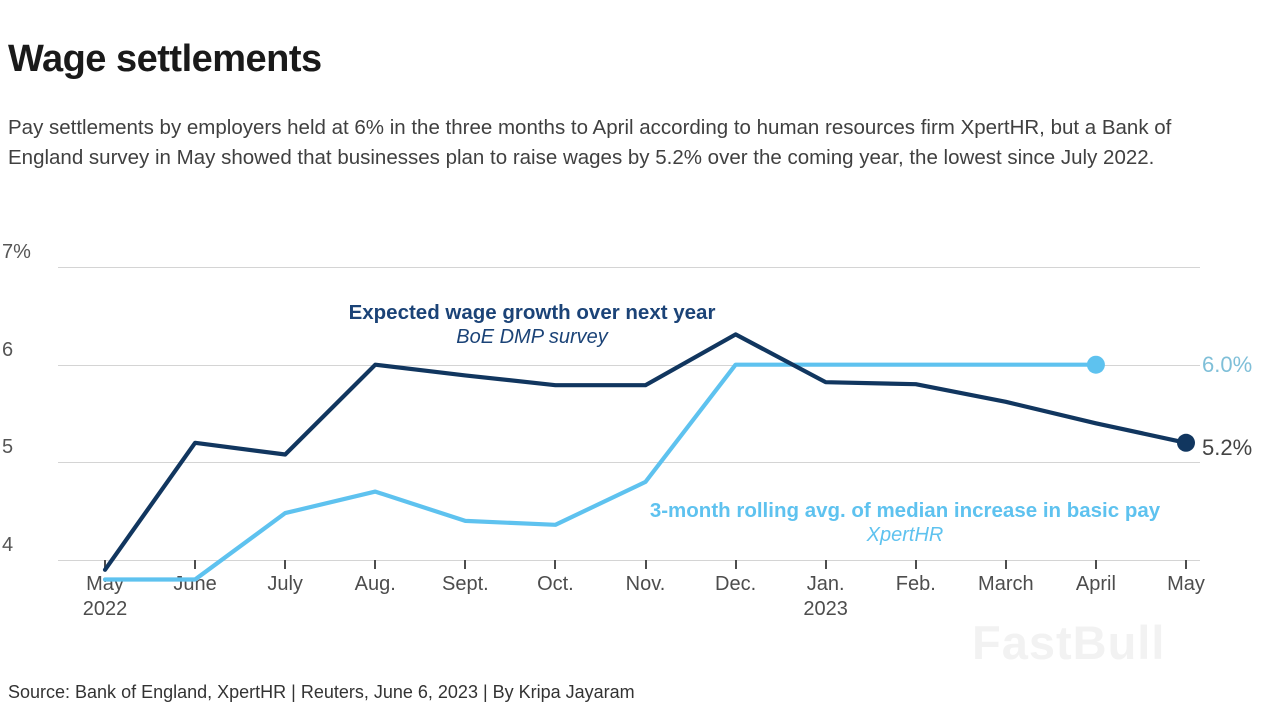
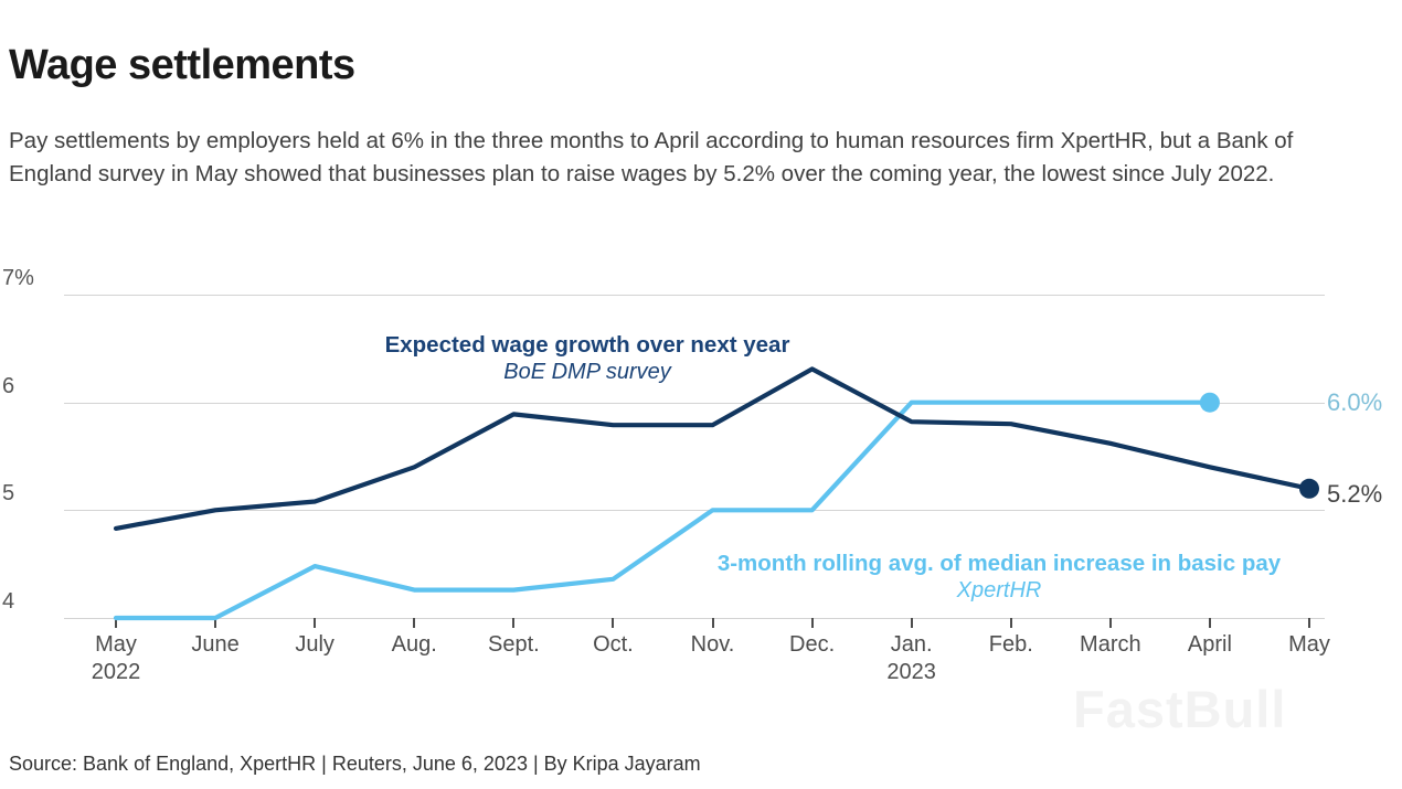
Expected wage growth over next year/May 2022: 3.9% -> 4.8%
3-month rolling avg. of median increase in basic pay/May 2022: 3.8% -> 4.0%
Expected wage growth over next year/June: 5.2% -> 5.0%
3-month rolling avg. of median increase in basic pay/June: 3.8% -> 4.0%
Expected wage growth over next year/Aug.: 6.0% -> 5.4%
3-month rolling avg. of median increase in basic pay/Aug.: 4.7% -> 4.3%
3-month rolling avg. of median increase in basic pay/Sept.: 4.4% -> 4.3%
3-month rolling avg. of median increase in basic pay/Nov.: 4.8% -> 5.0%
3-month rolling avg. of median increase in basic pay/Dec.: 6.0% -> 5.0%
